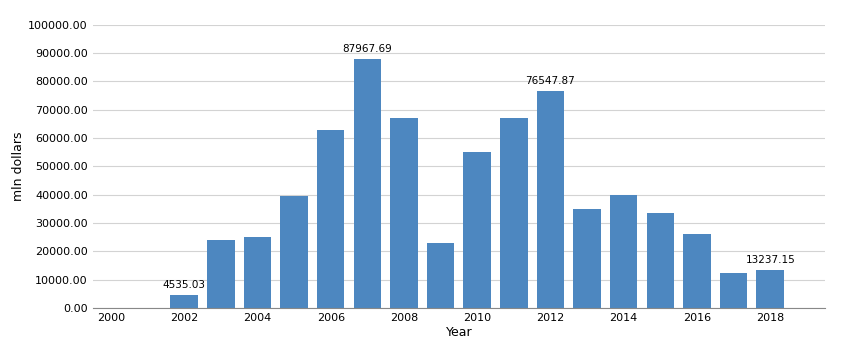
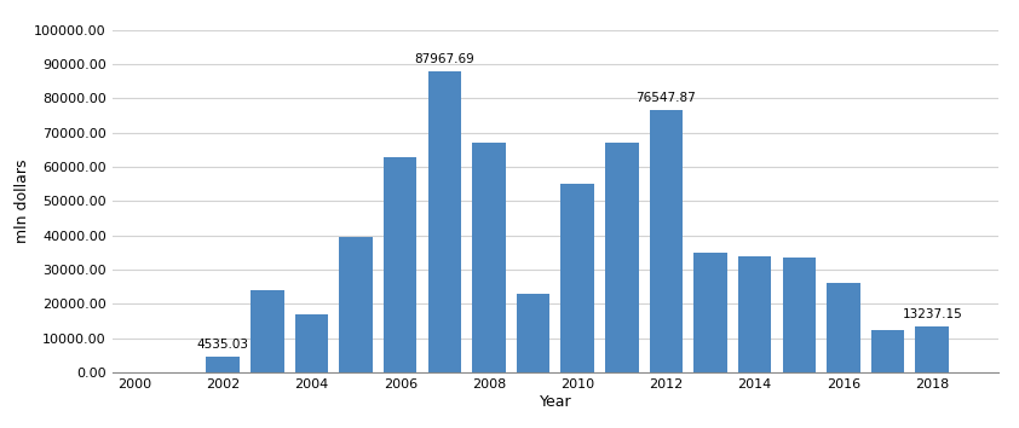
2004: 25000 -> 17000
2014: 40000 -> 34000
